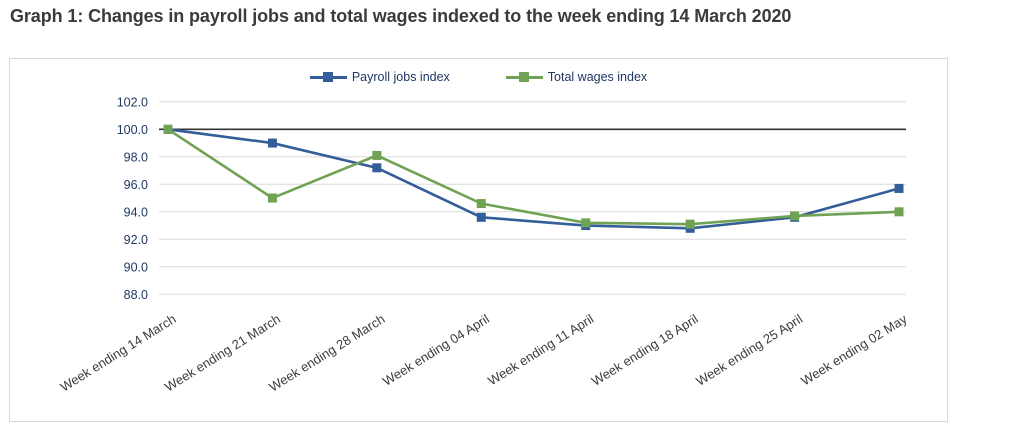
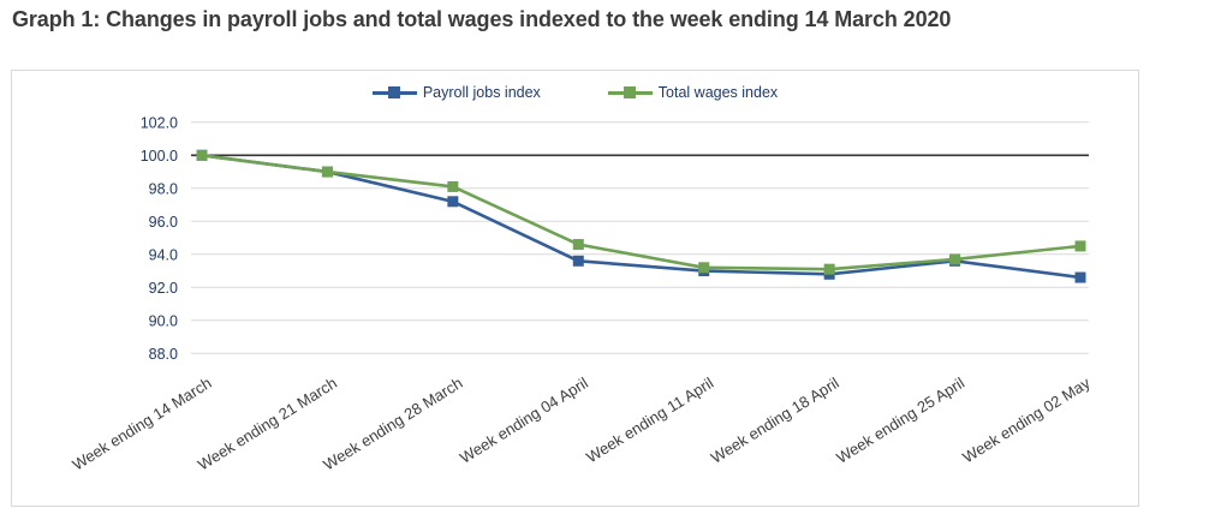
Total wages index/Week ending 21 March: 95.0 -> 99.0
Payroll jobs index/Week ending 02 May: 95.7 -> 92.6
Total wages index/Week ending 02 May: 94.0 -> 94.5
